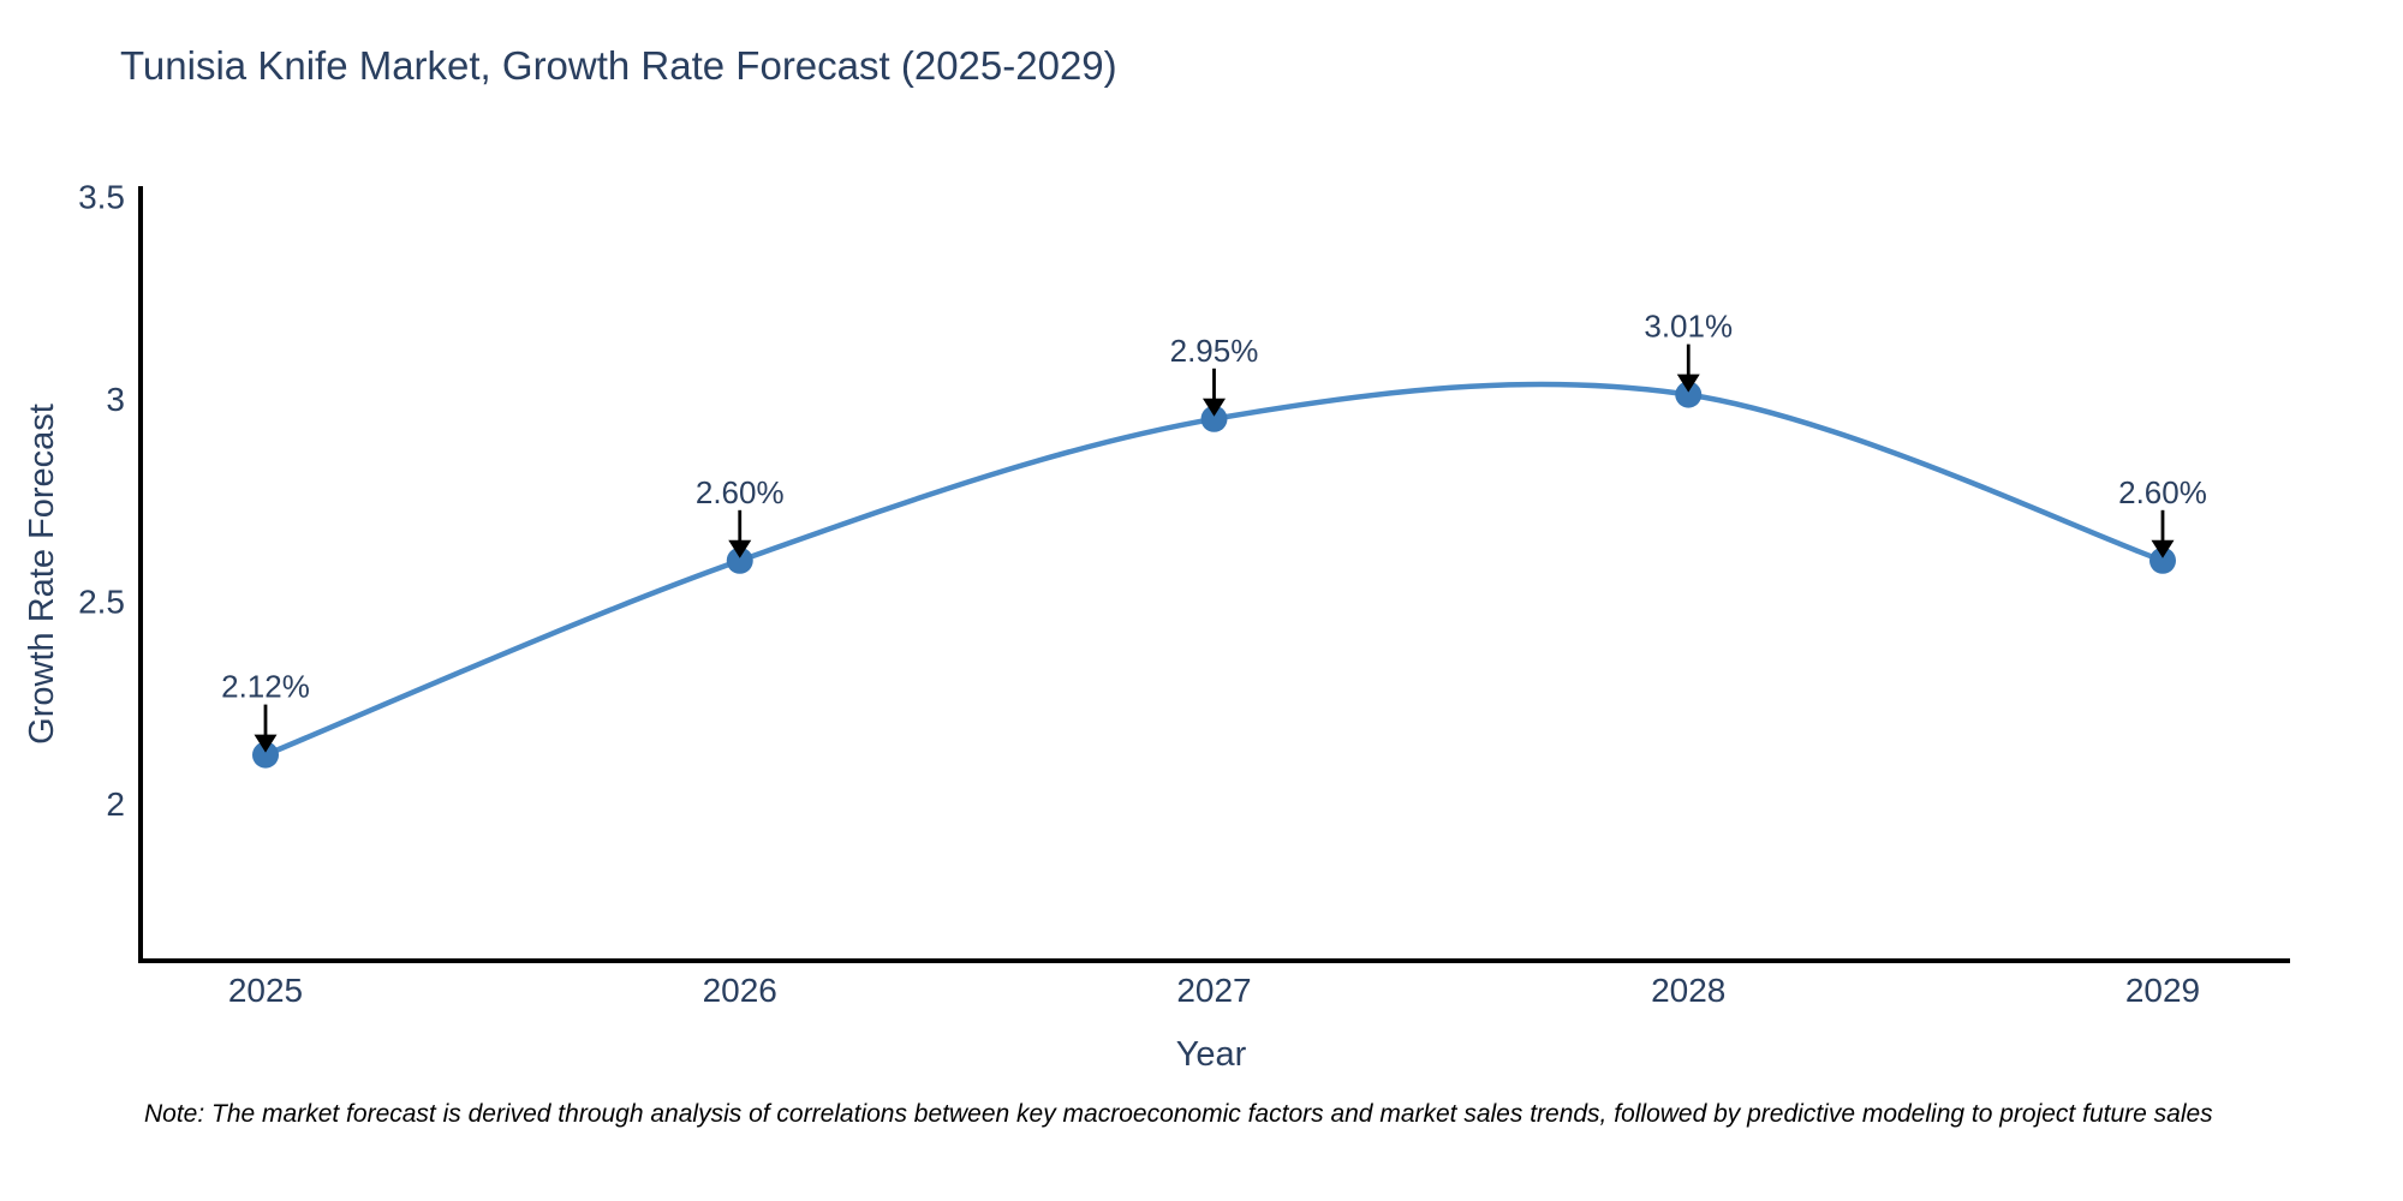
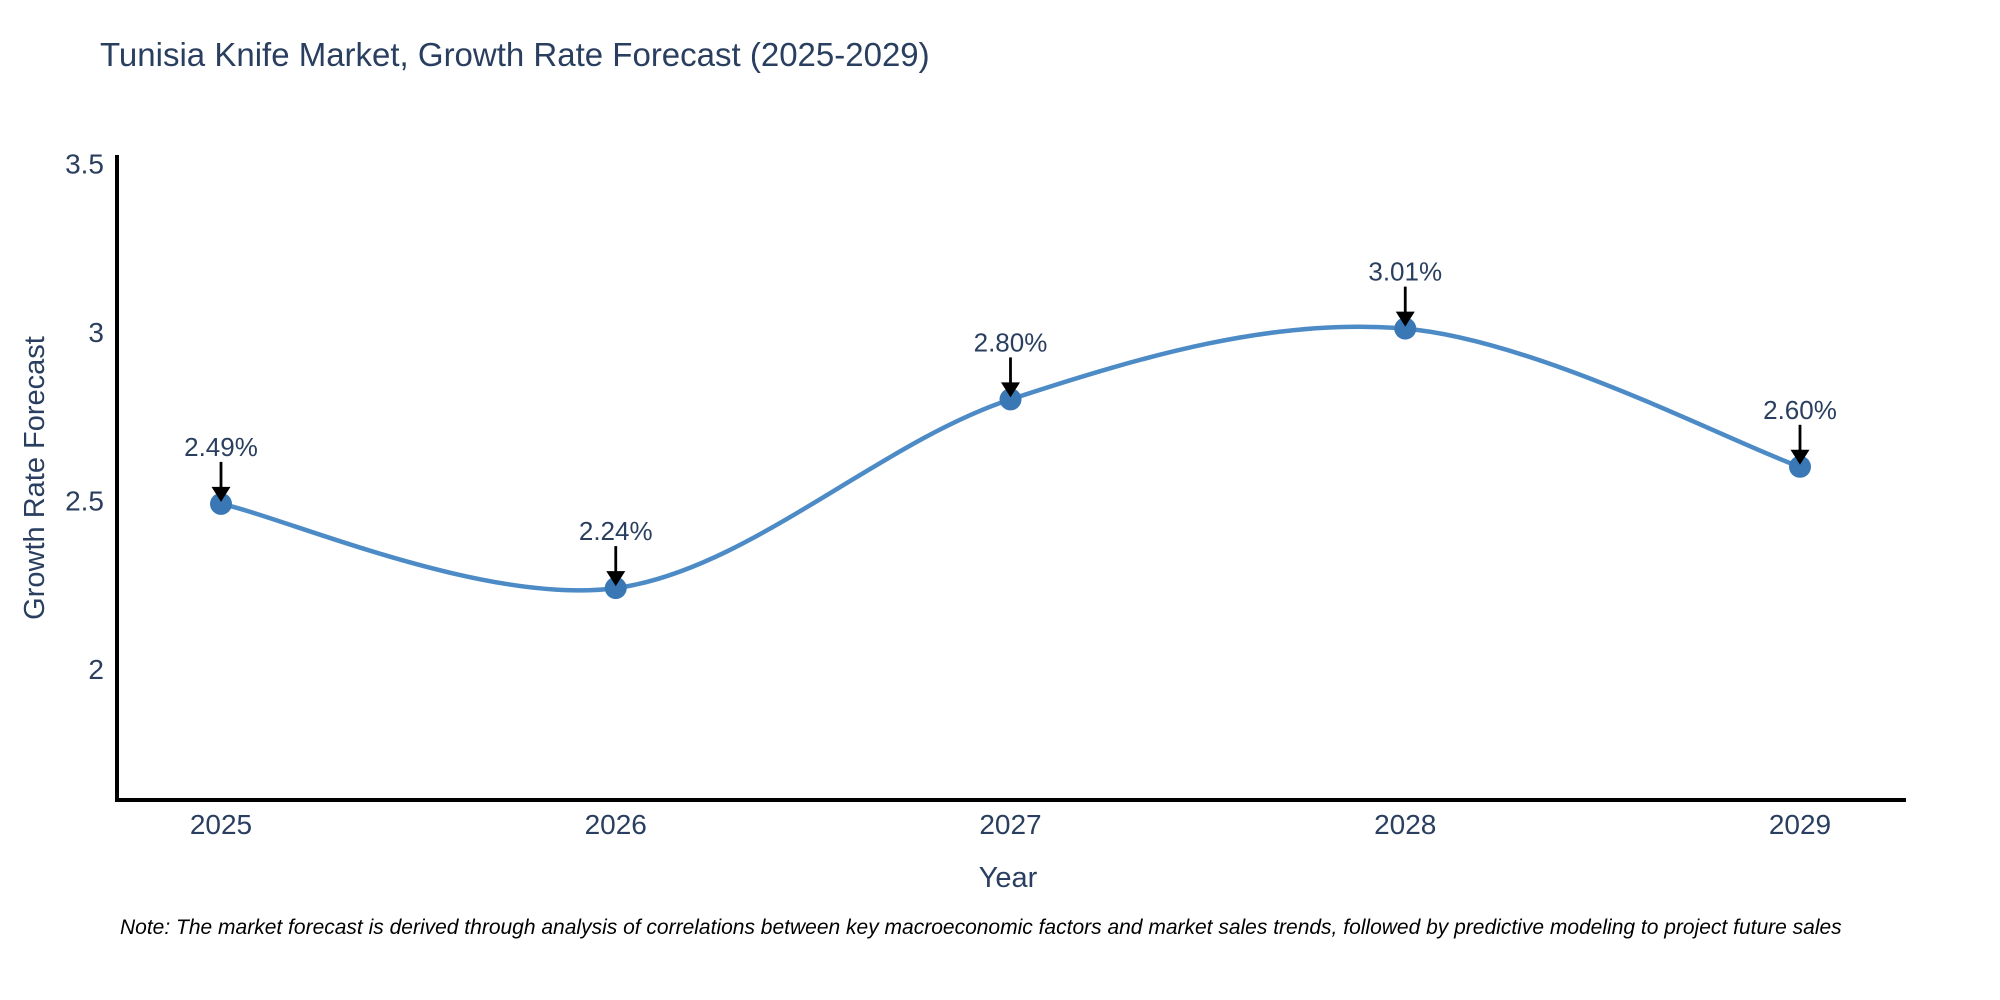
2025: 2.12% -> 2.49%
2026: 2.60% -> 2.24%
2027: 2.95% -> 2.80%
